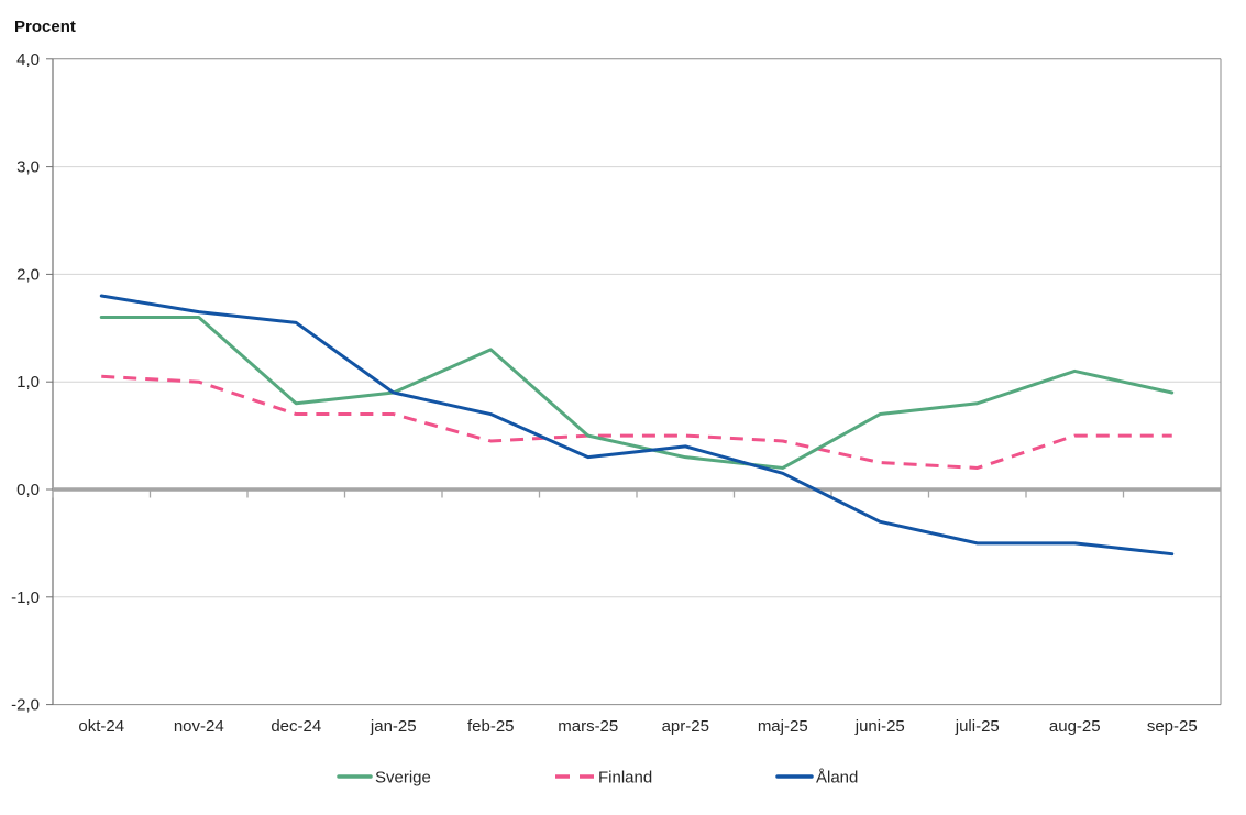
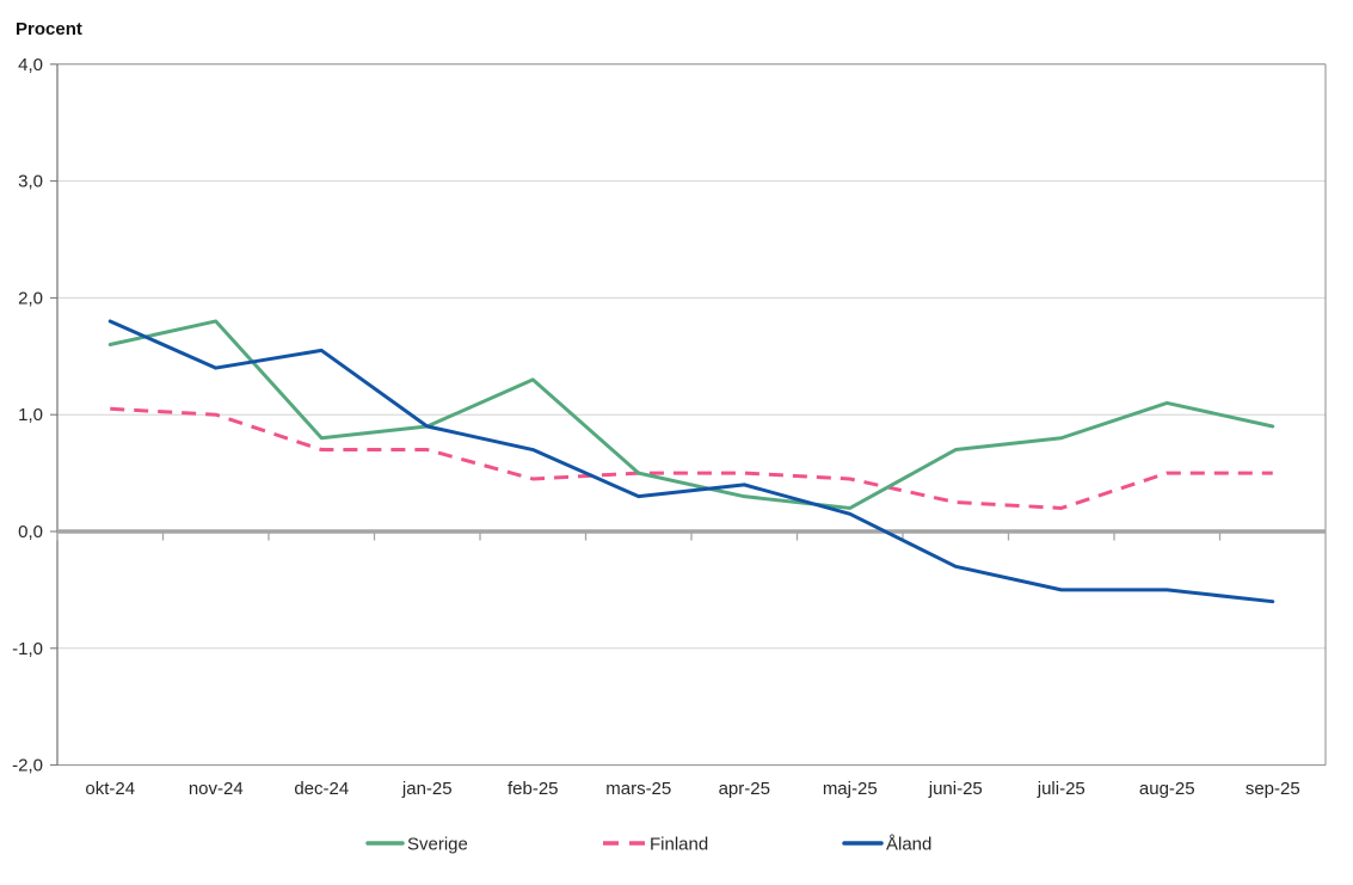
Sverige/nov-24: 1,6 -> 1,8
Åland/nov-24: 1,6 -> 1,4
